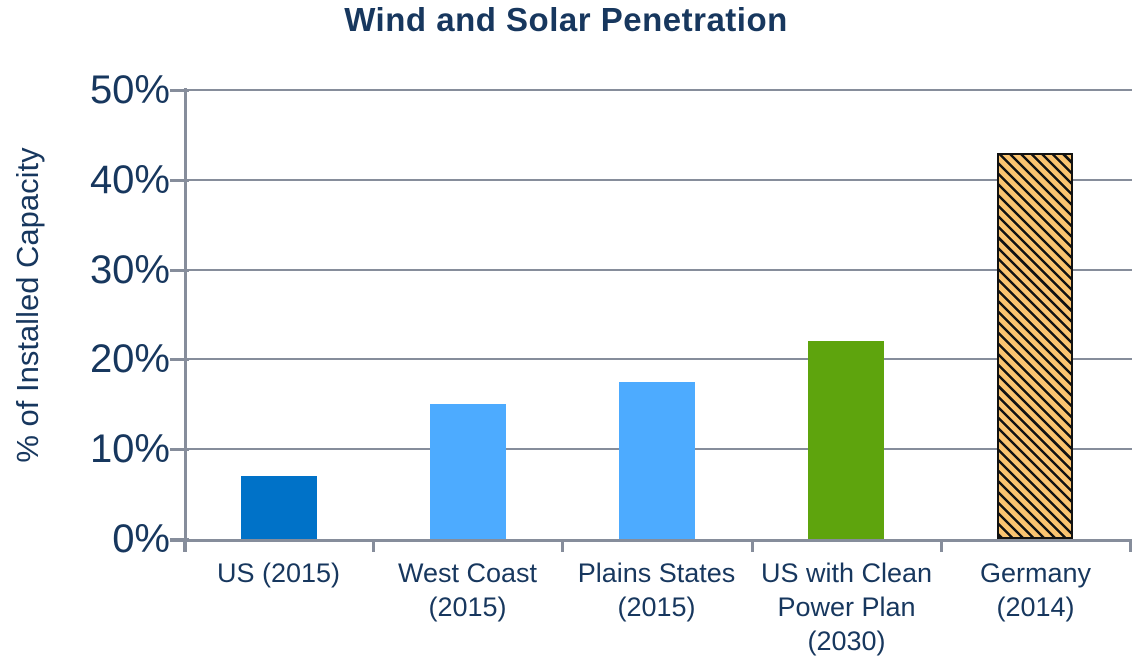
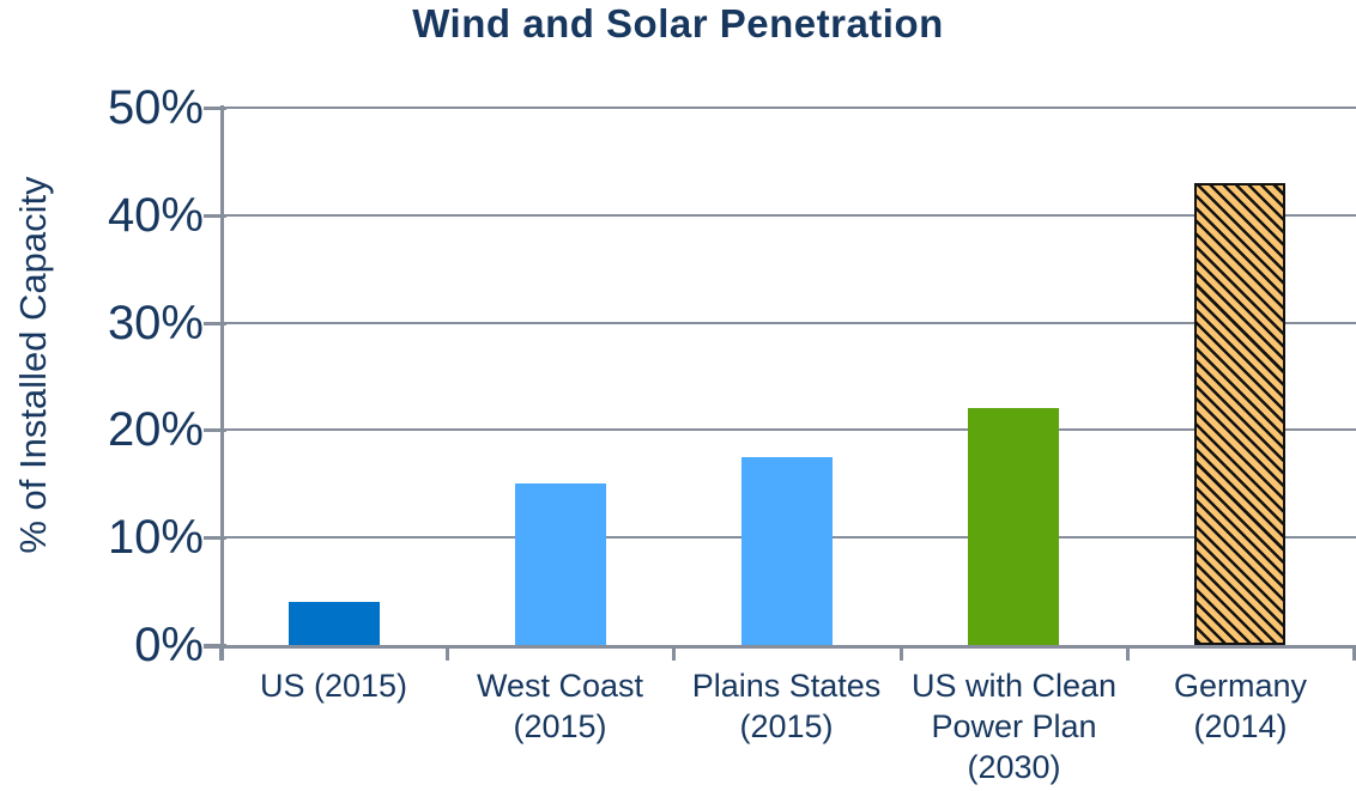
US (2015): 7% -> 4%
